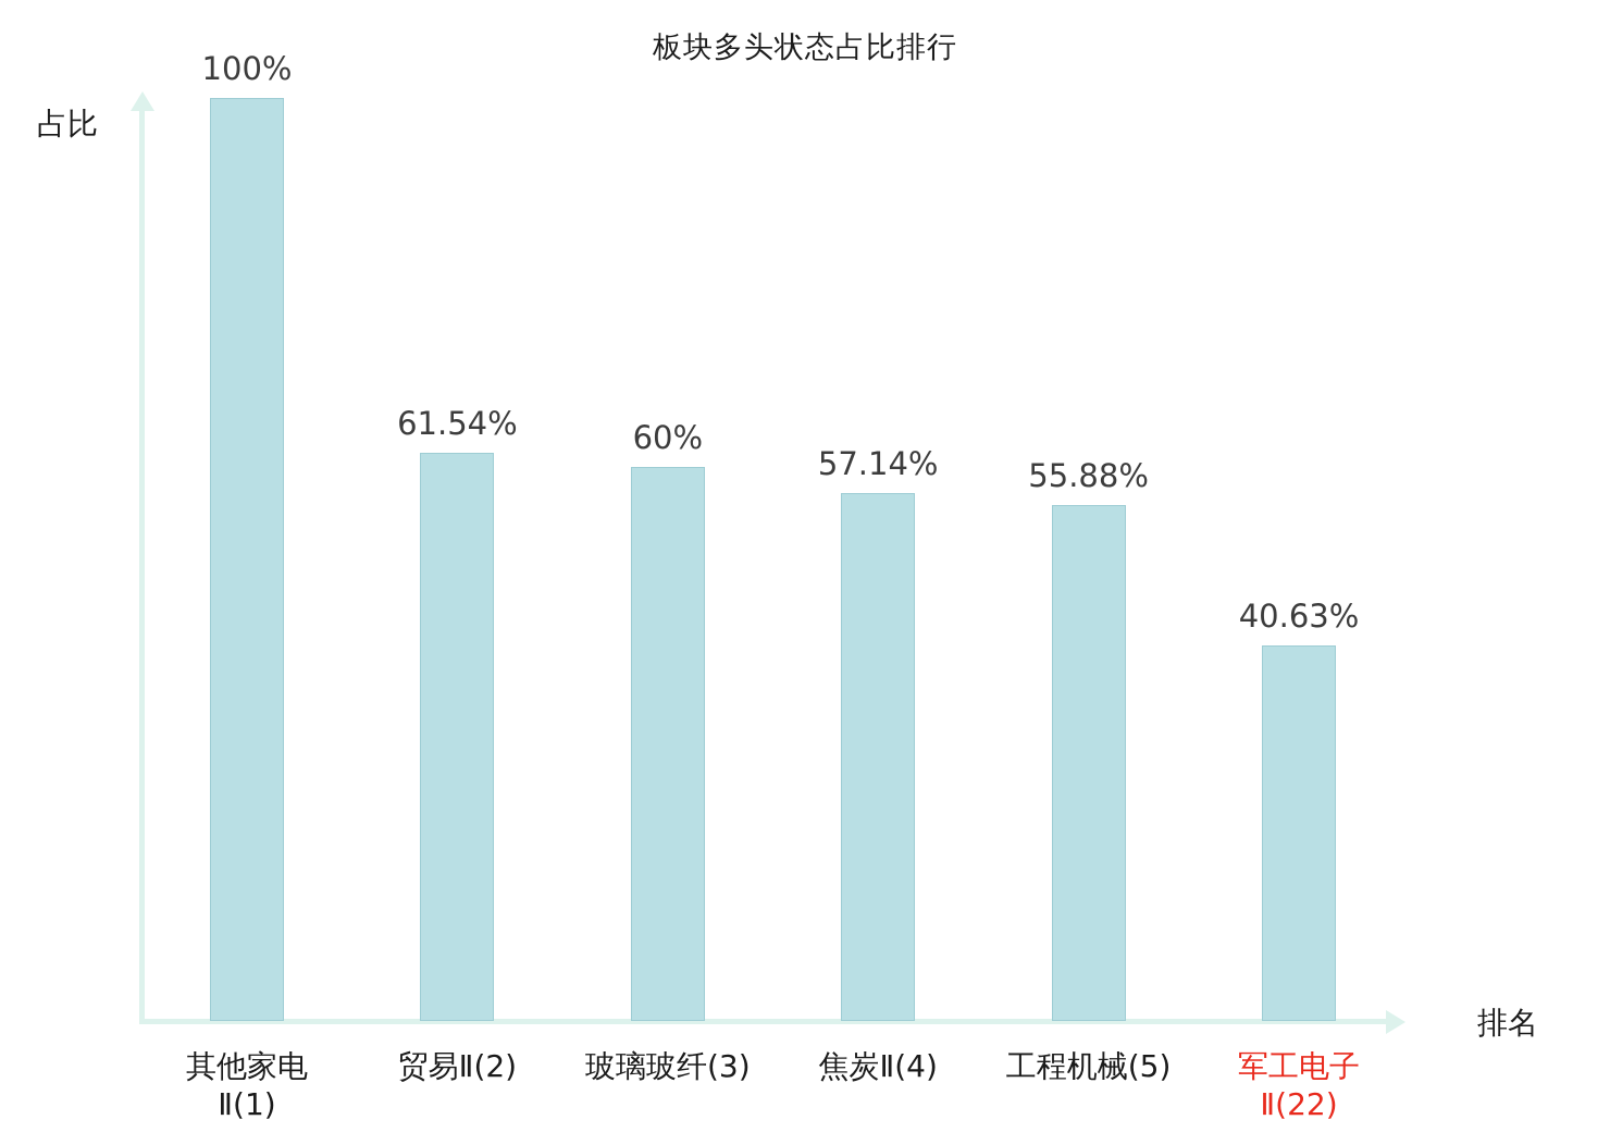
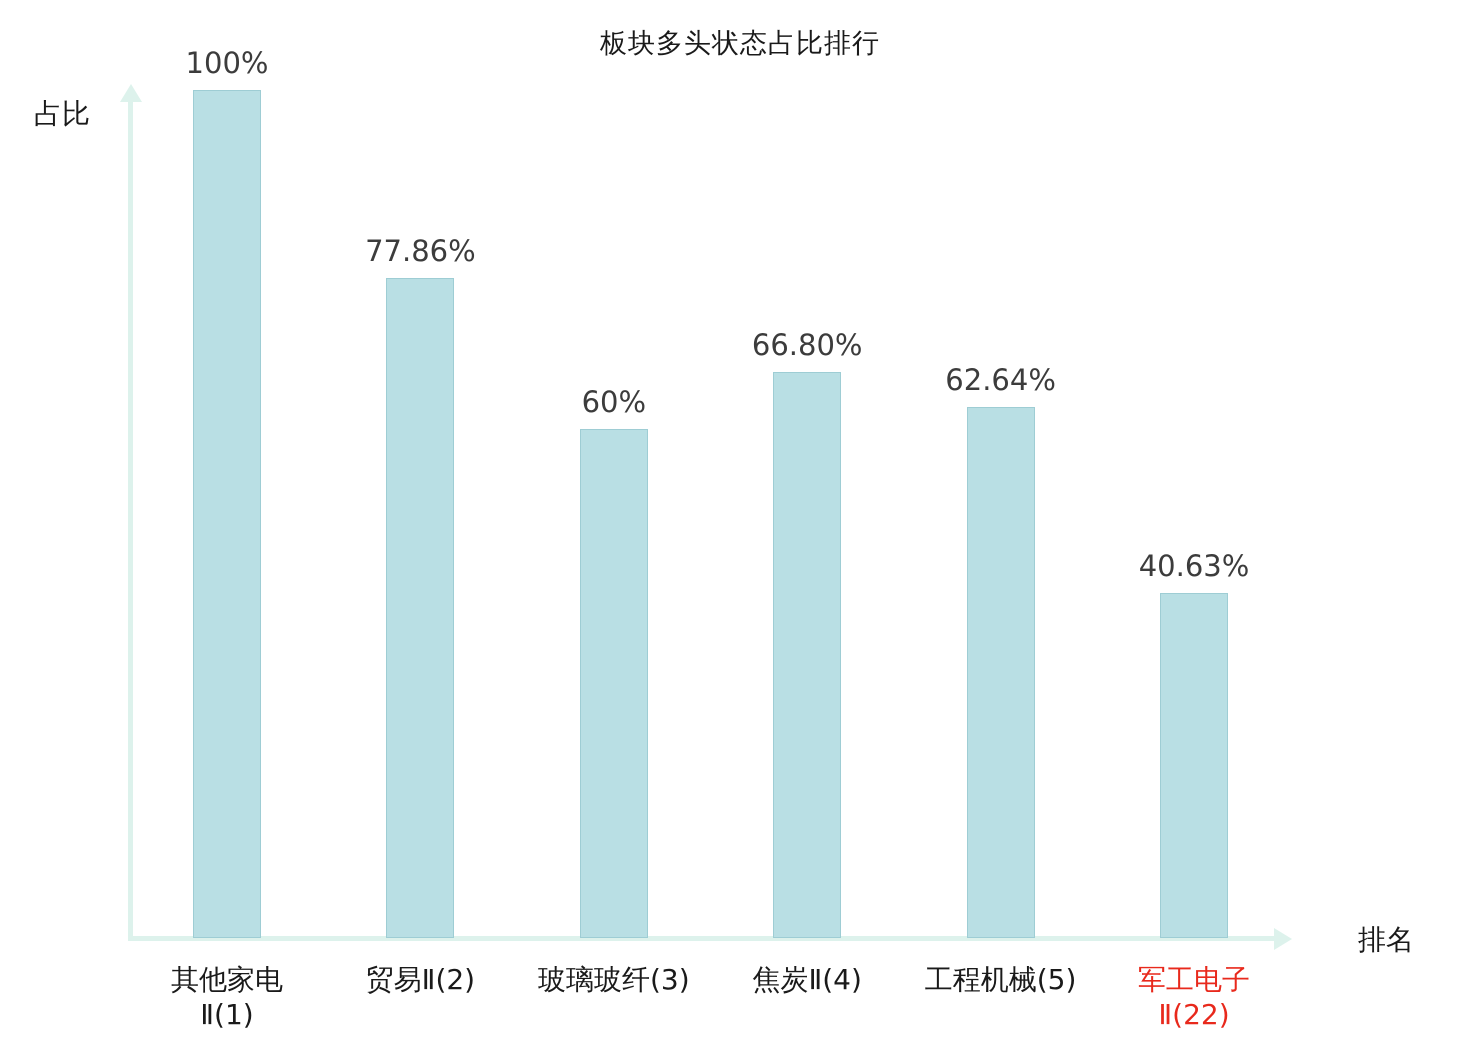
贸易Ⅱ(2): 61.54% -> 77.86%
焦炭Ⅱ(4): 57.14% -> 66.80%
工程机械(5): 55.88% -> 62.64%
